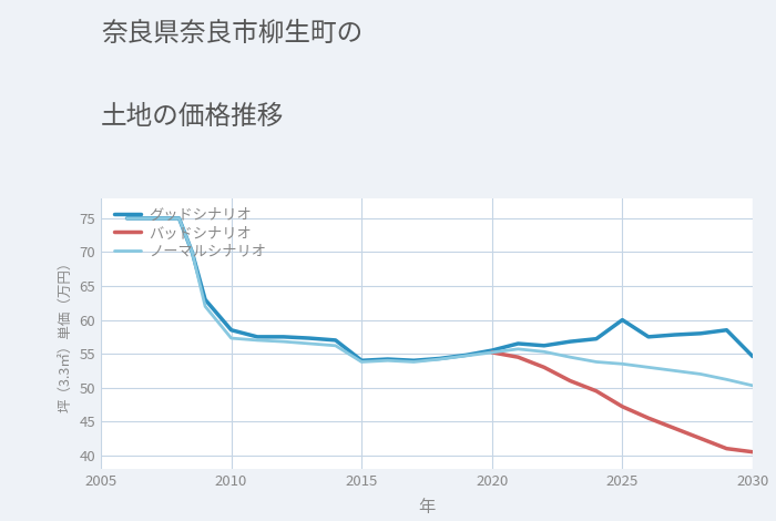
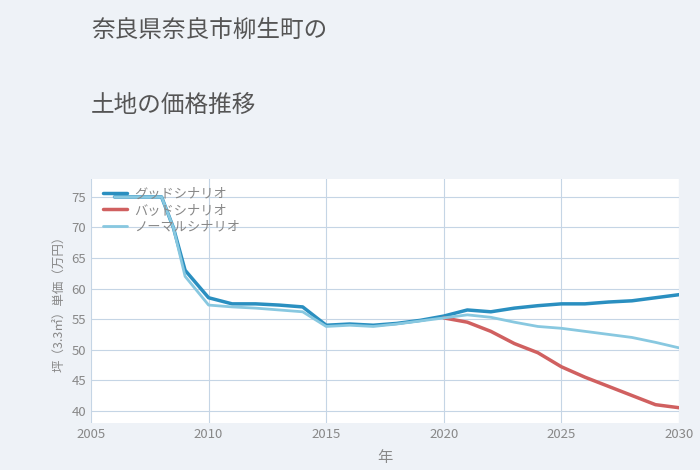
グッドシナリオ/2025: 60.0 -> 57.5
グッドシナリオ/2030: 54.6 -> 59.0
